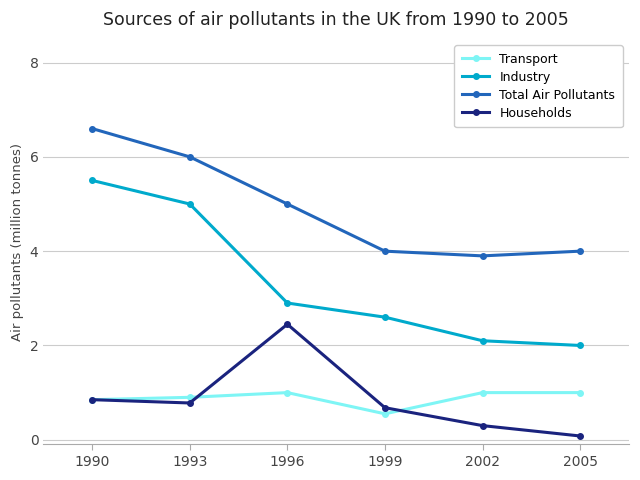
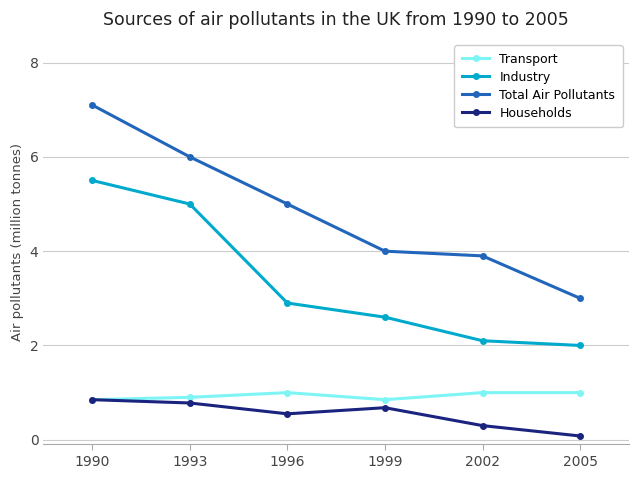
Total Air Pollutants/1990: 6.6 -> 7.1
Households/1996: 2.45 -> 0.55
Transport/1999: 0.55 -> 0.85
Total Air Pollutants/2005: 4.0 -> 3.0
